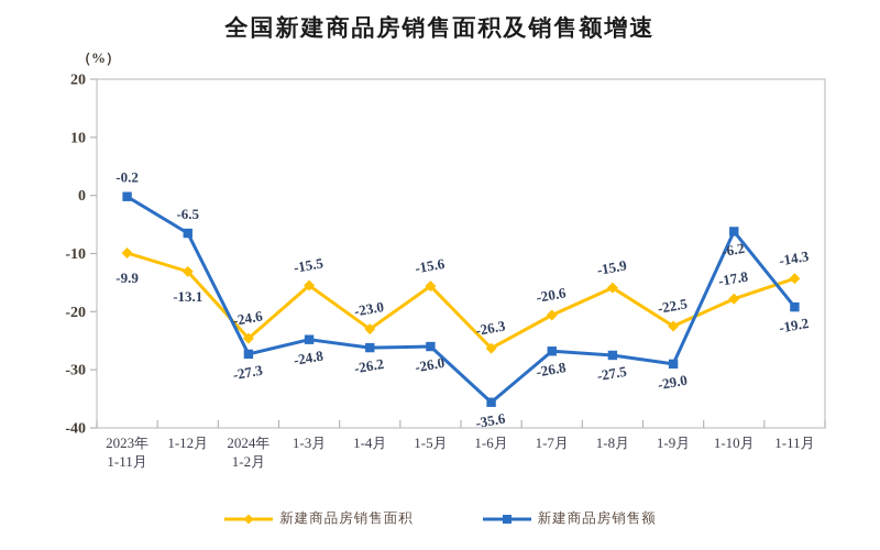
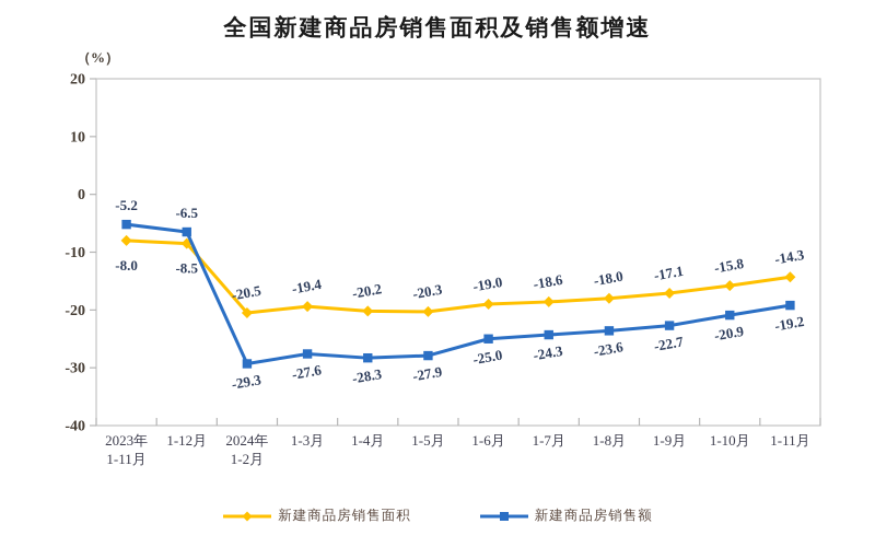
新建商品房销售面积/2023年 1-11月: -9.9 -> -8.0
新建商品房销售额/2023年 1-11月: -0.2 -> -5.2
新建商品房销售面积/1-12月: -13.1 -> -8.5
新建商品房销售面积/2024年 1-2月: -24.6 -> -20.5
新建商品房销售额/2024年 1-2月: -27.3 -> -29.3
新建商品房销售面积/1-3月: -15.5 -> -19.4
新建商品房销售额/1-3月: -24.8 -> -27.6
新建商品房销售面积/1-4月: -23.0 -> -20.2
新建商品房销售额/1-4月: -26.2 -> -28.3
新建商品房销售面积/1-5月: -15.6 -> -20.3
新建商品房销售额/1-5月: -26.0 -> -27.9
新建商品房销售面积/1-6月: -26.3 -> -19.0
新建商品房销售额/1-6月: -35.6 -> -25.0
新建商品房销售面积/1-7月: -20.6 -> -18.6
新建商品房销售额/1-7月: -26.8 -> -24.3
新建商品房销售面积/1-8月: -15.9 -> -18.0
新建商品房销售额/1-8月: -27.5 -> -23.6
新建商品房销售面积/1-9月: -22.5 -> -17.1
新建商品房销售额/1-9月: -29.0 -> -22.7
新建商品房销售面积/1-10月: -17.8 -> -15.8
新建商品房销售额/1-10月: -6.2 -> -20.9
